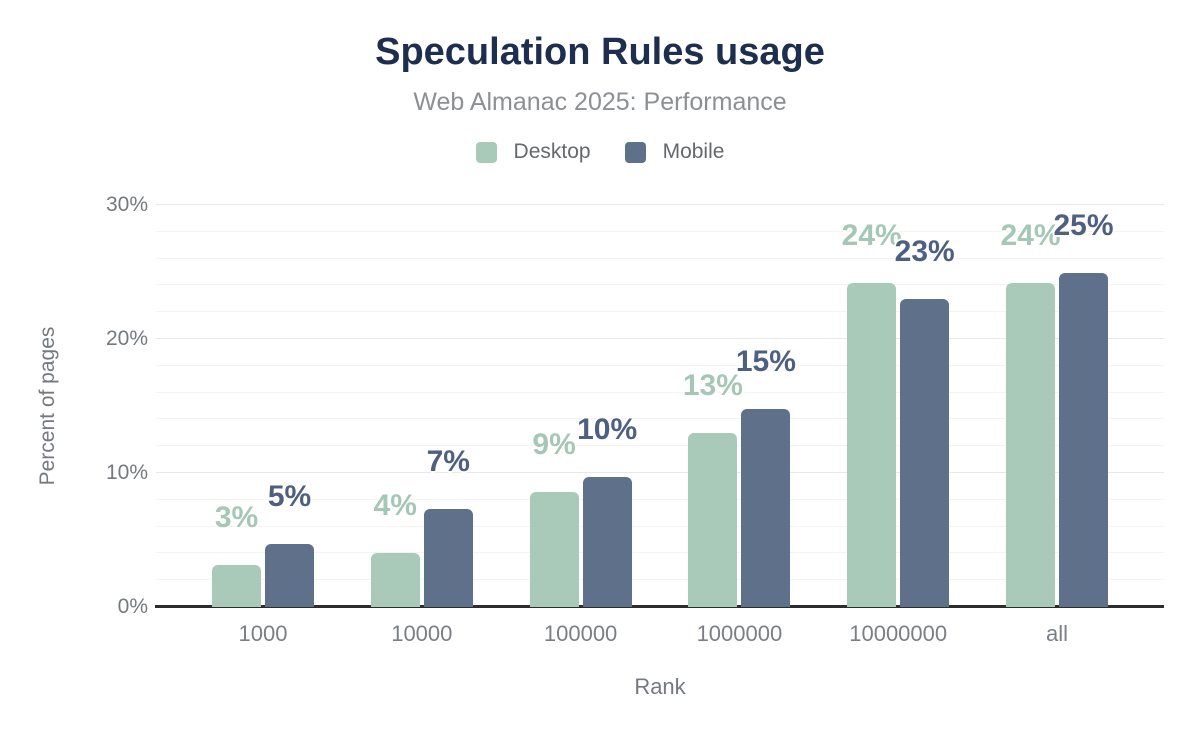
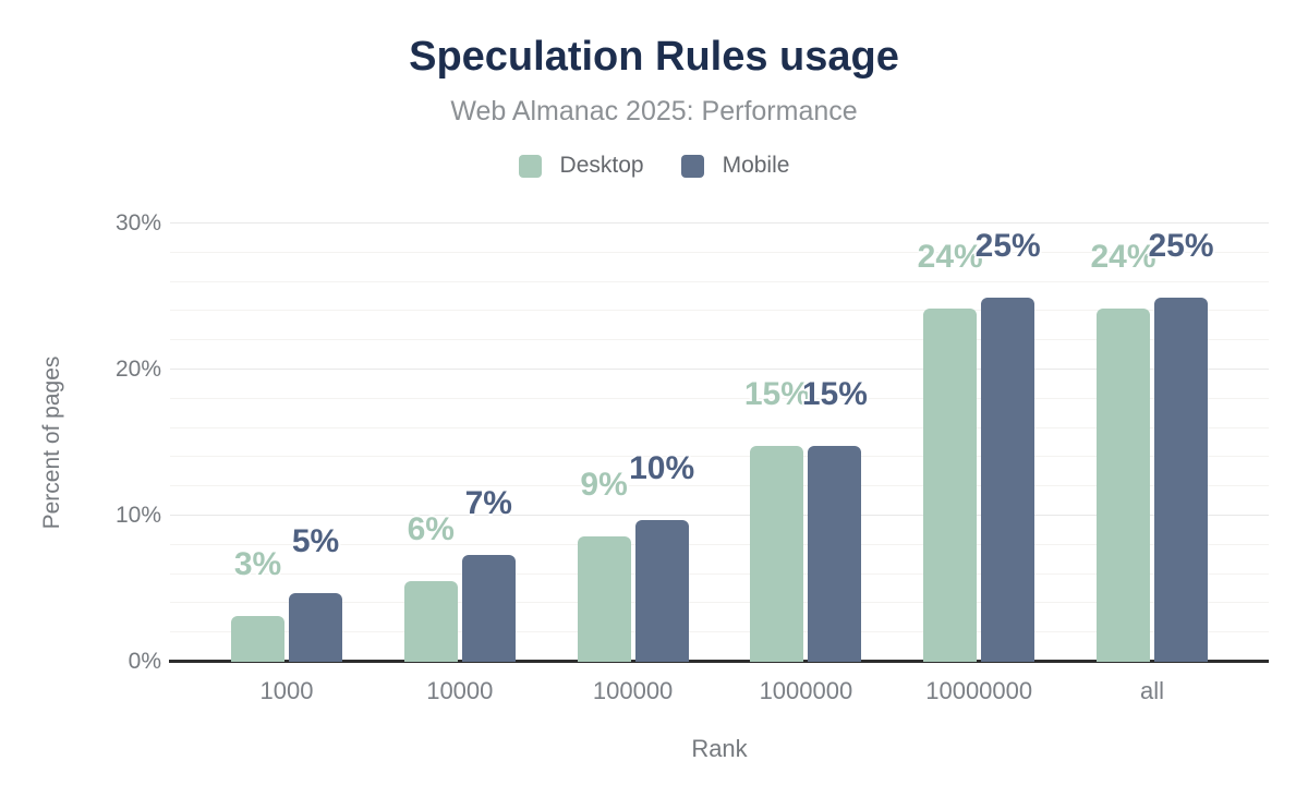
Desktop/10000: 4% -> 6%
Desktop/1000000: 13% -> 15%
Mobile/10000000: 23% -> 25%
